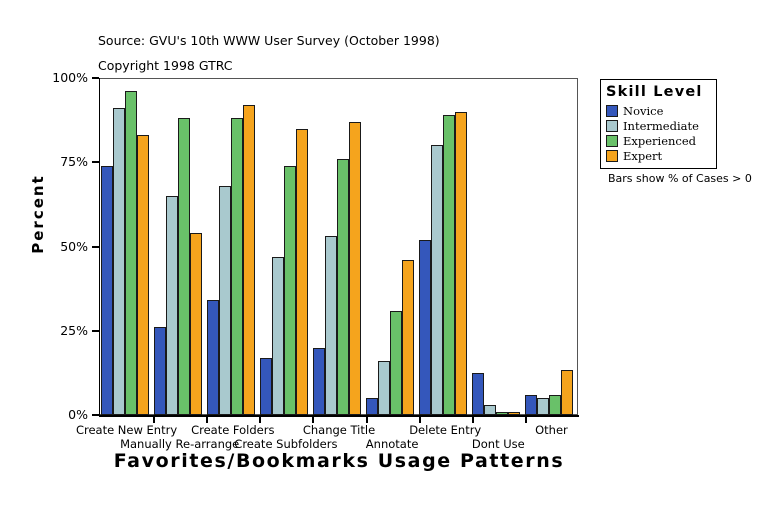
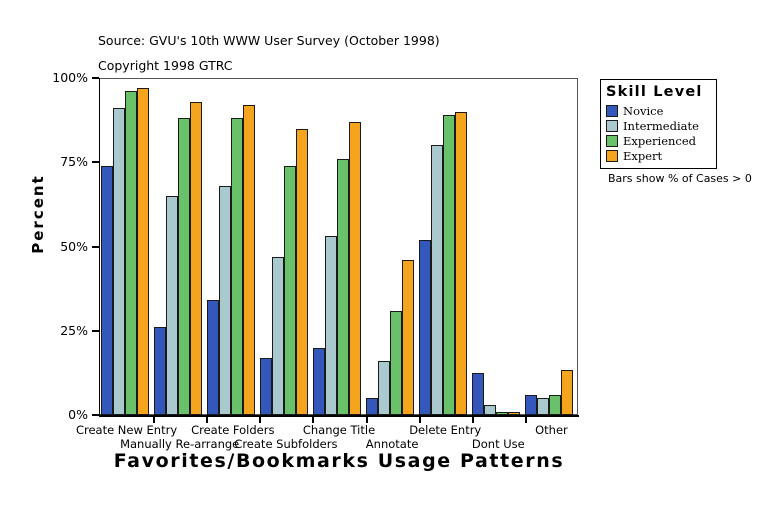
Expert/Create New Entry: 83% -> 97%
Expert/Manually Re-arrange: 54% -> 93%
